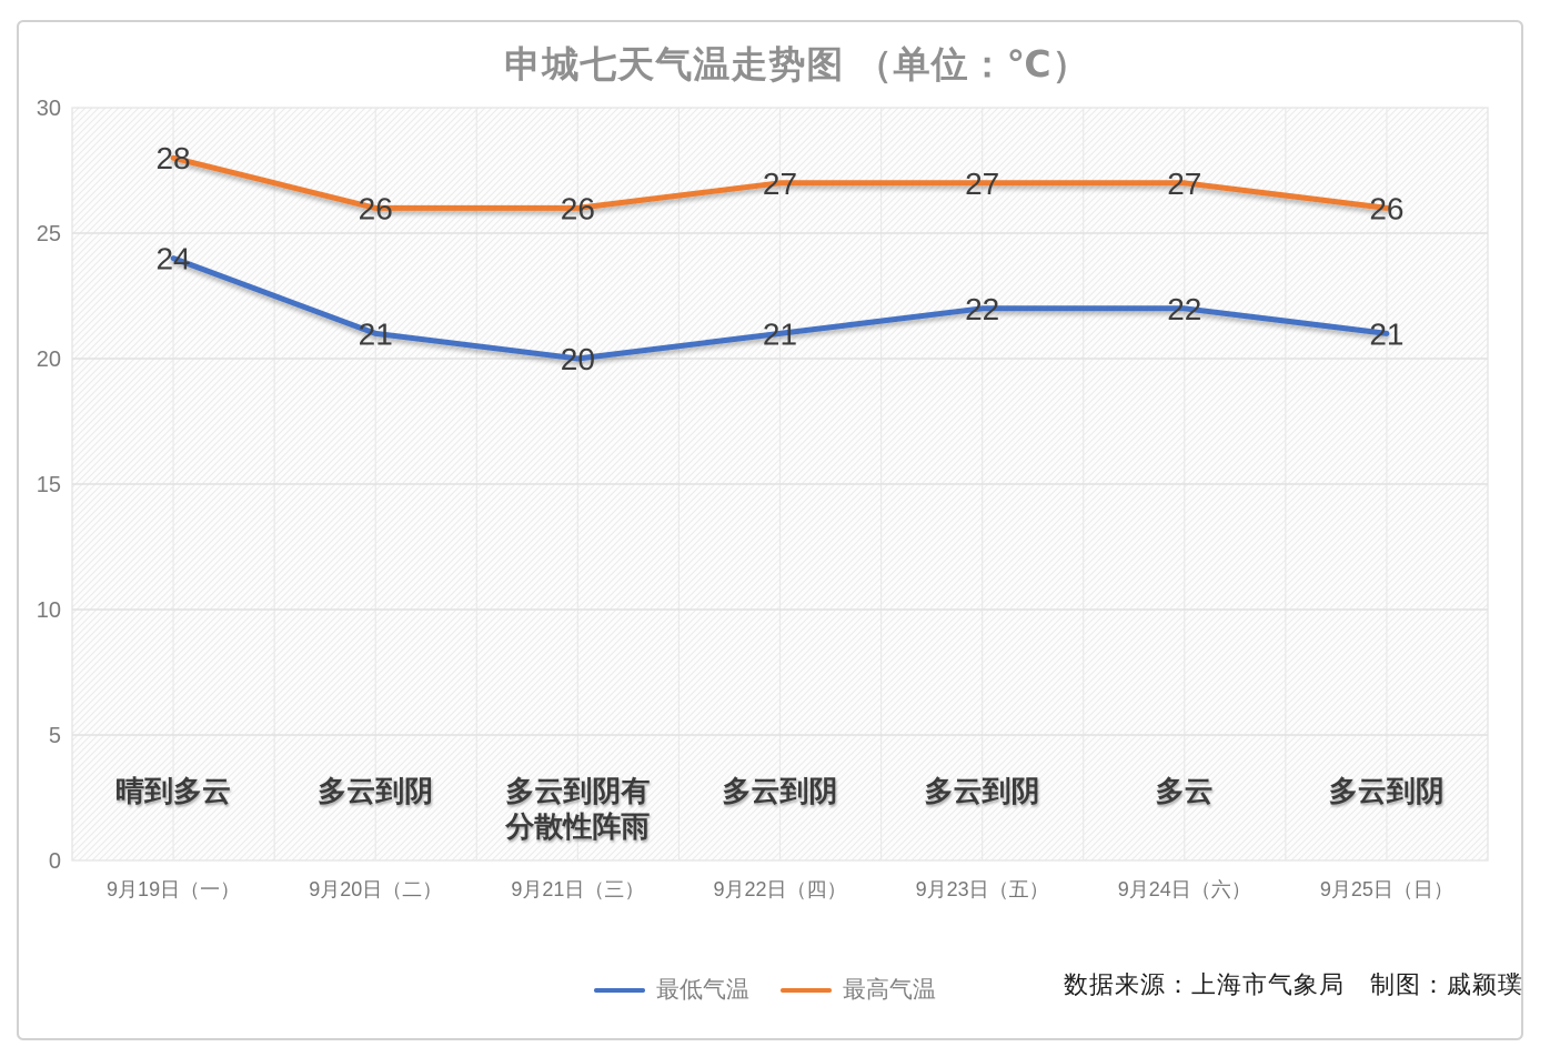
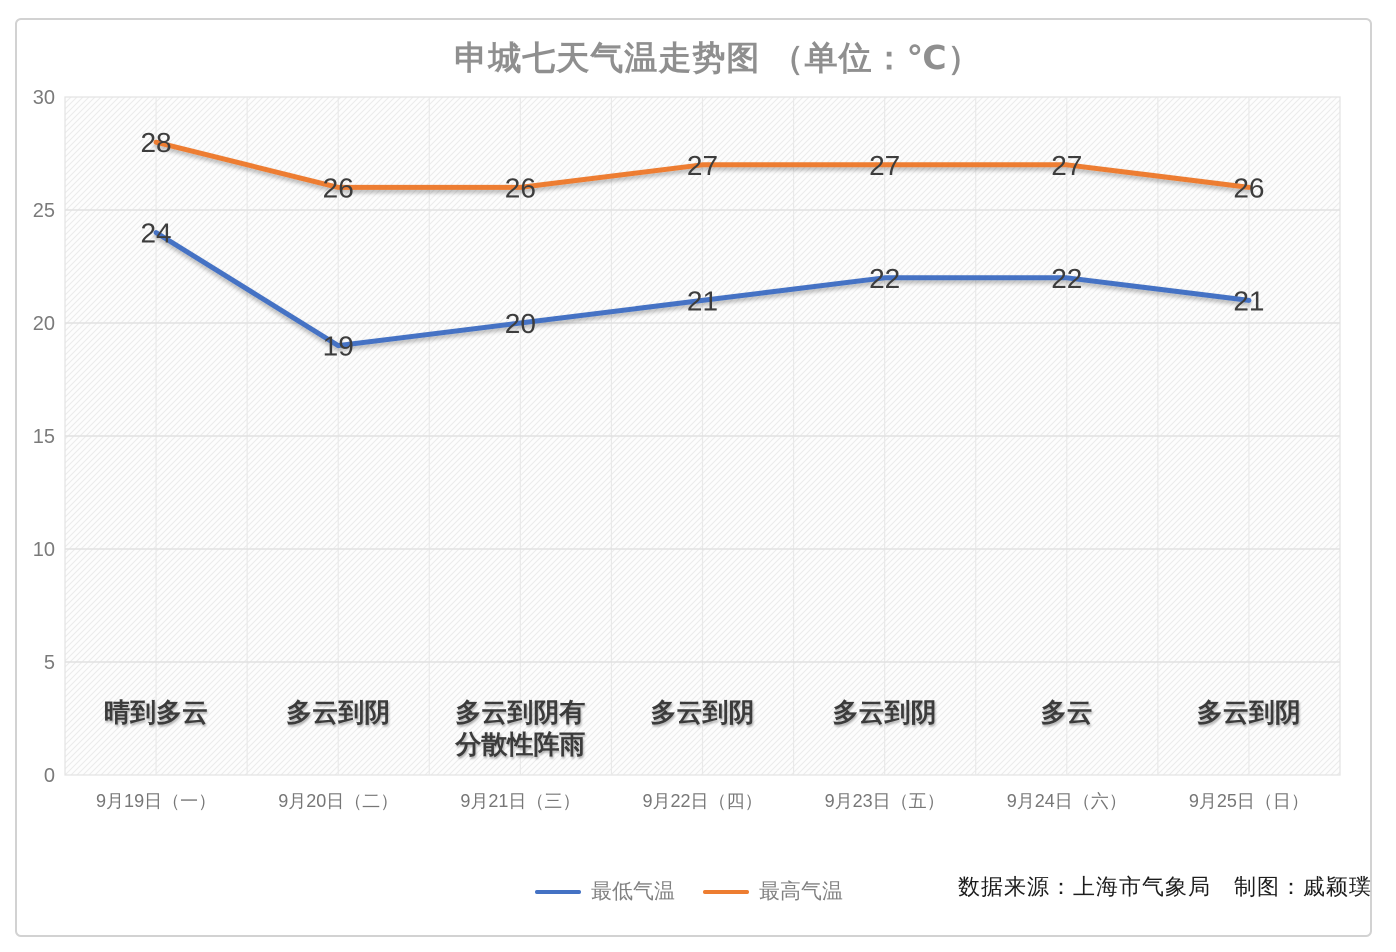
最低气温/9月20日（二）: 21 -> 19
